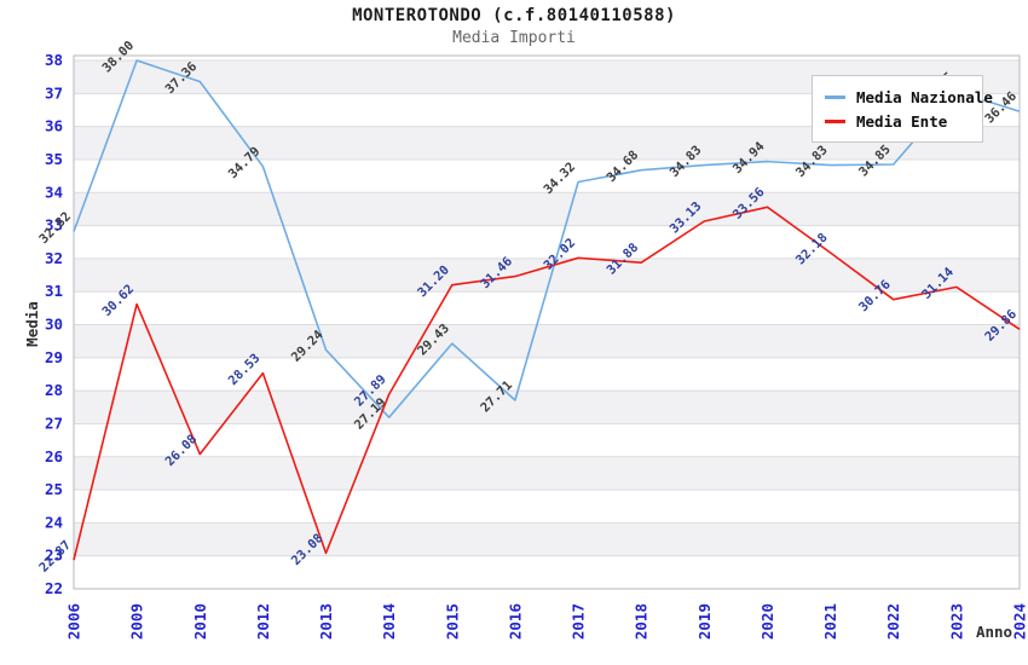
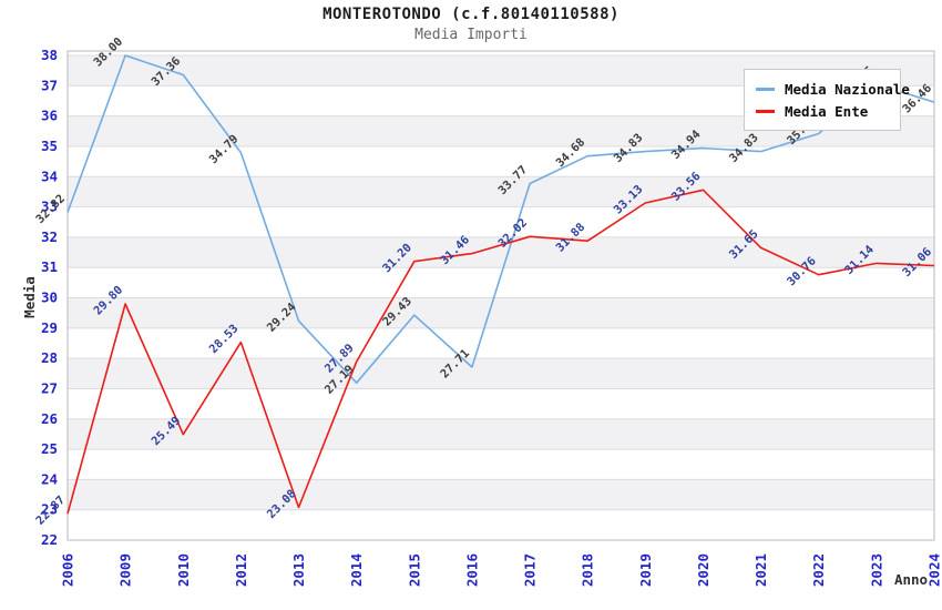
Media Ente/2009: 30.62 -> 29.80
Media Ente/2010: 26.08 -> 25.49
Media Nazionale/2017: 34.32 -> 33.77
Media Ente/2021: 32.18 -> 31.65
Media Nazionale/2022: 34.85 -> 35.42
Media Ente/2024: 29.86 -> 31.06
